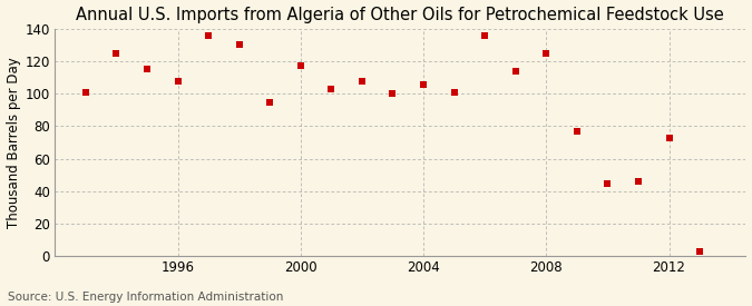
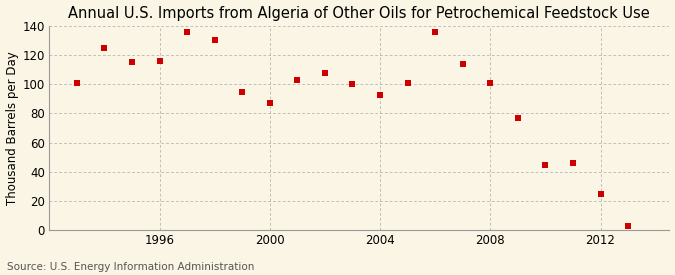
1996: 108 -> 116
2000: 117 -> 87
2004: 106 -> 93
2008: 125 -> 101
2012: 73 -> 25
